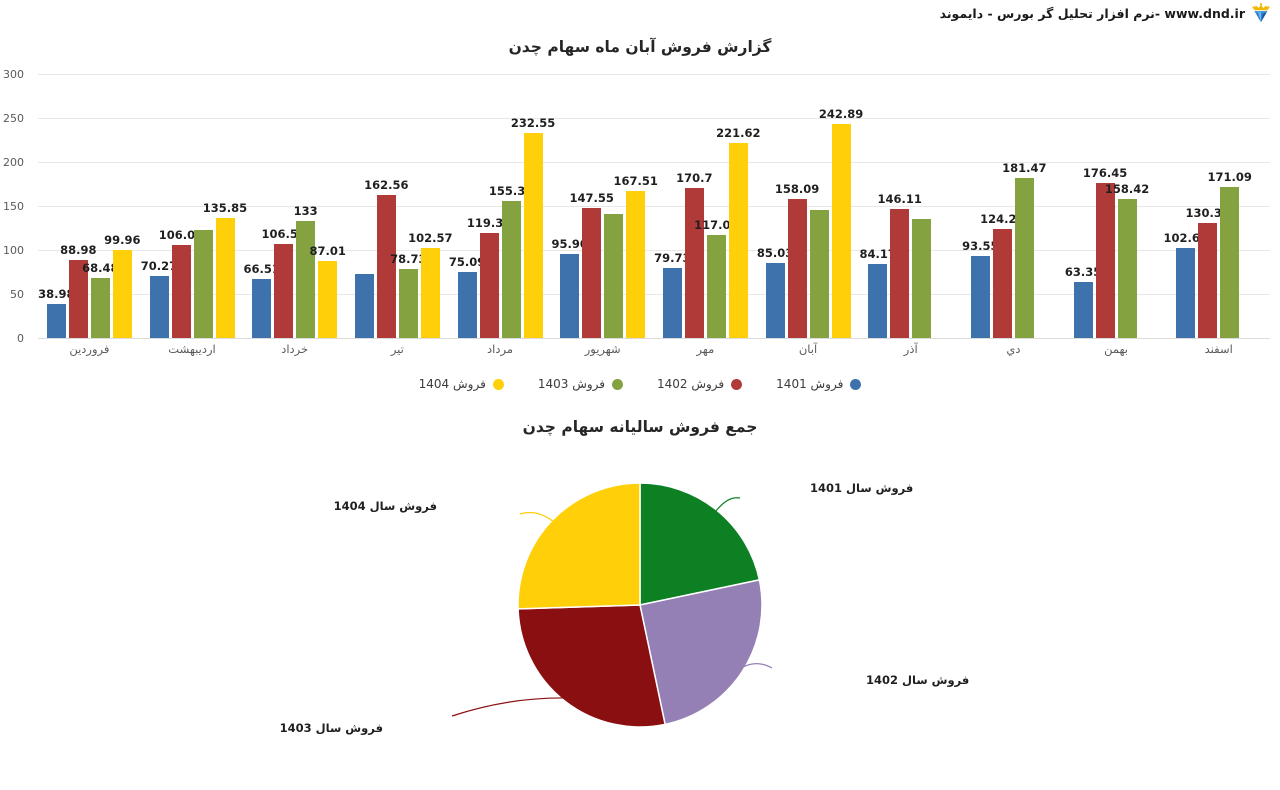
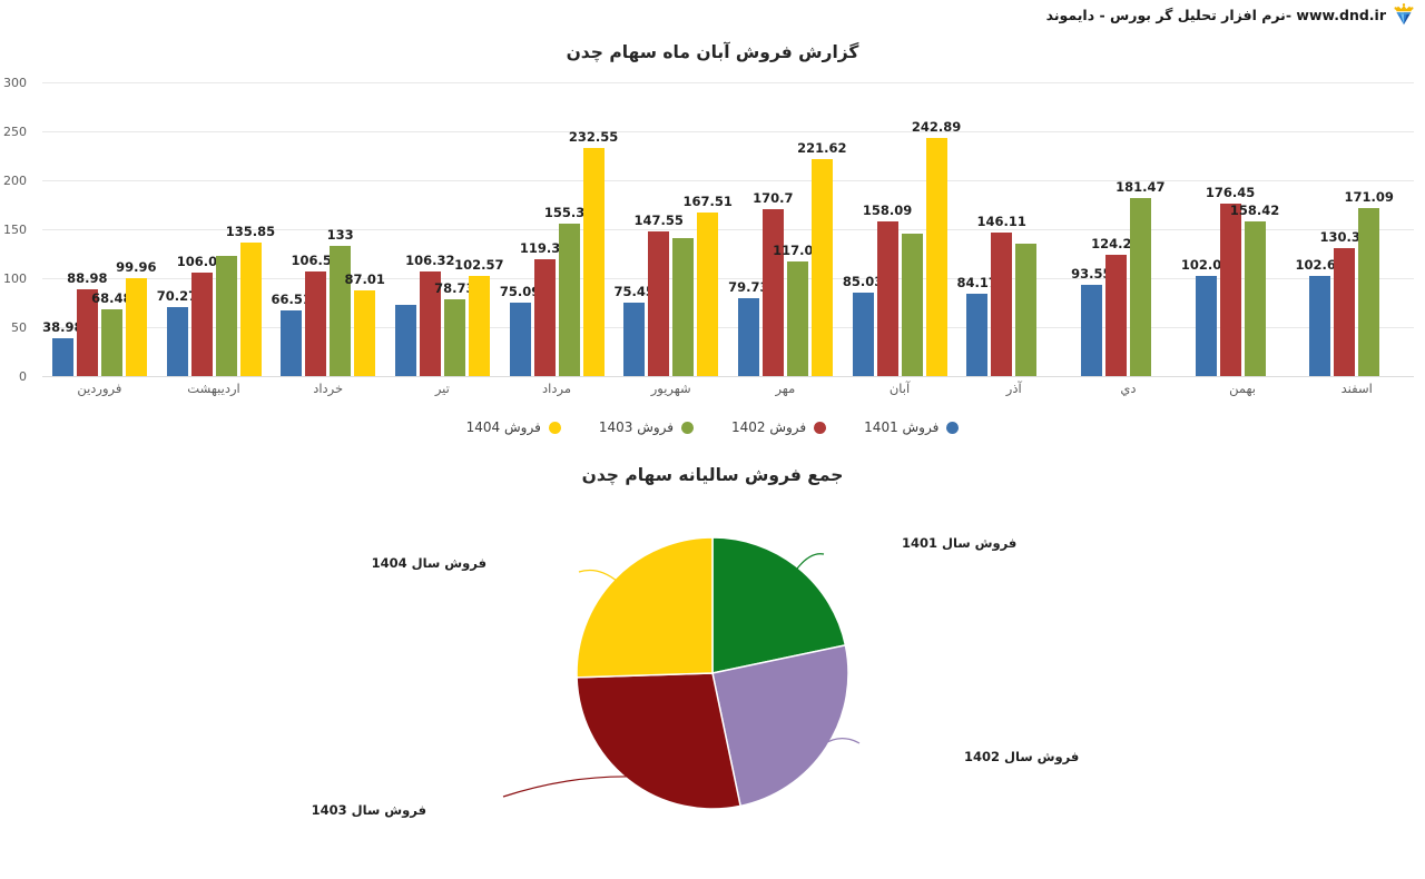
گزارش فروش آبان ماه سهام چدن/فروش 1402/تیر: 162.56 -> 106.32
گزارش فروش آبان ماه سهام چدن/فروش 1401/شهریور: 95.90 -> 75.45
گزارش فروش آبان ماه سهام چدن/فروش 1401/بهمن: 63.35 -> 102.09
